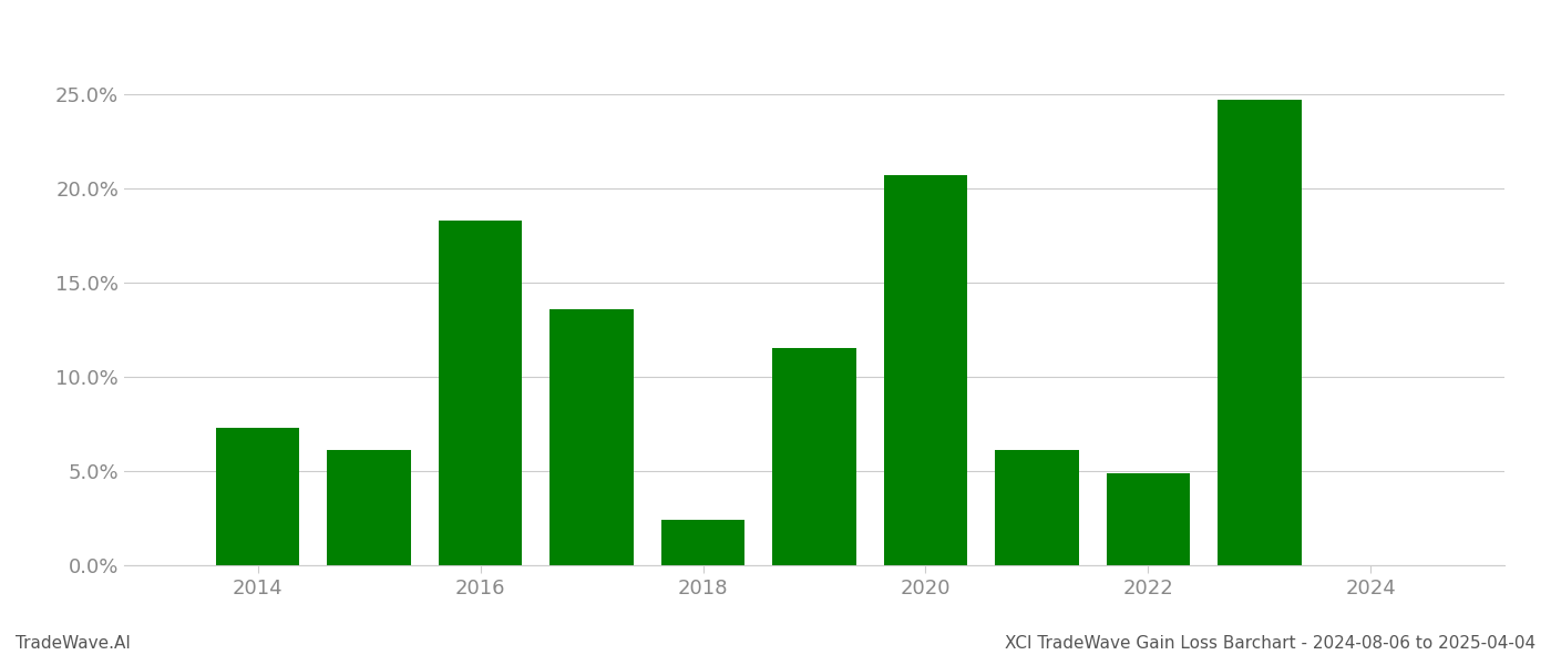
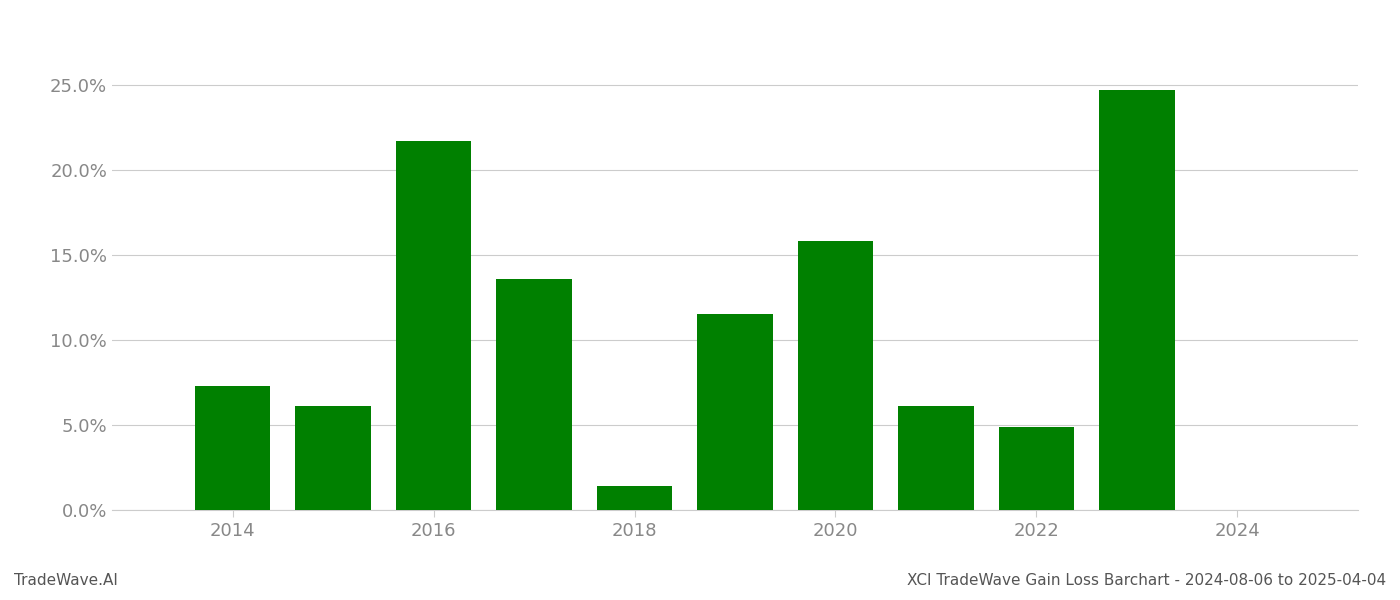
2016: 18.3% -> 21.7%
2018: 2.4% -> 1.4%
2020: 20.7% -> 15.8%
